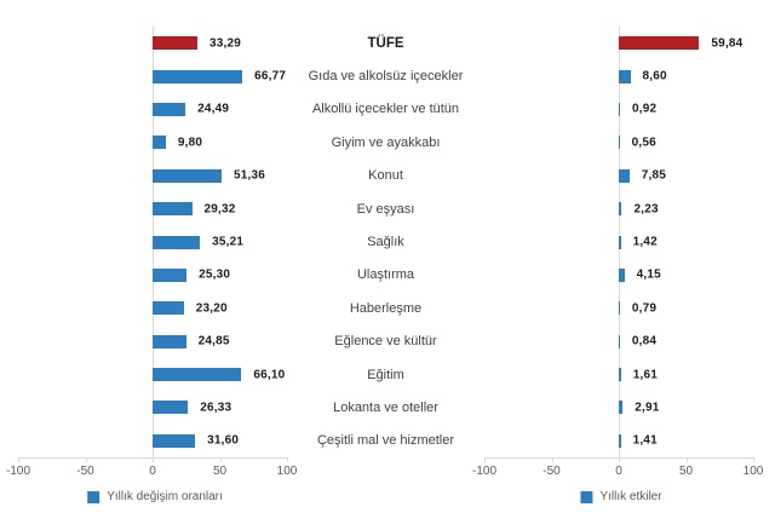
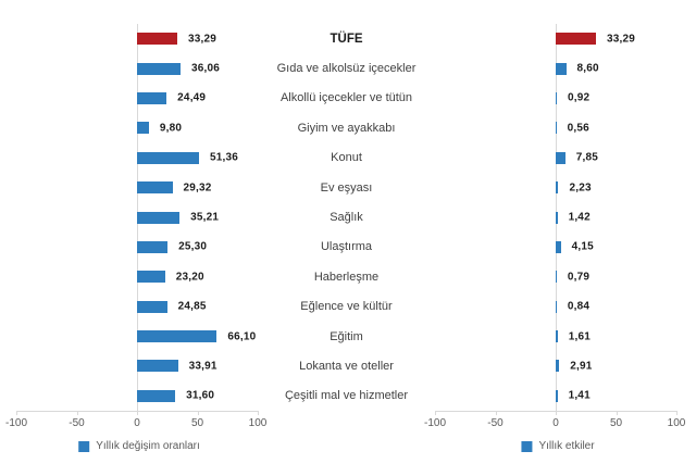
Yıllık etkiler/TÜFE: 59,84 -> 33,29
Yıllık değişim oranları/Gıda ve alkolsüz içecekler: 66,77 -> 36,06
Yıllık değişim oranları/Lokanta ve oteller: 26,33 -> 33,91
